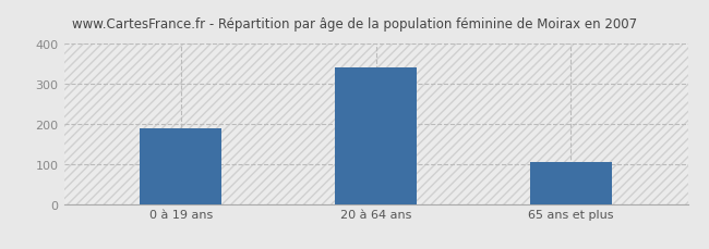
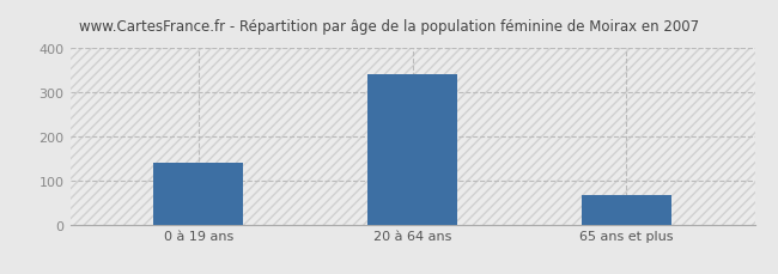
0 à 19 ans: 190 -> 140
65 ans et plus: 105 -> 68
